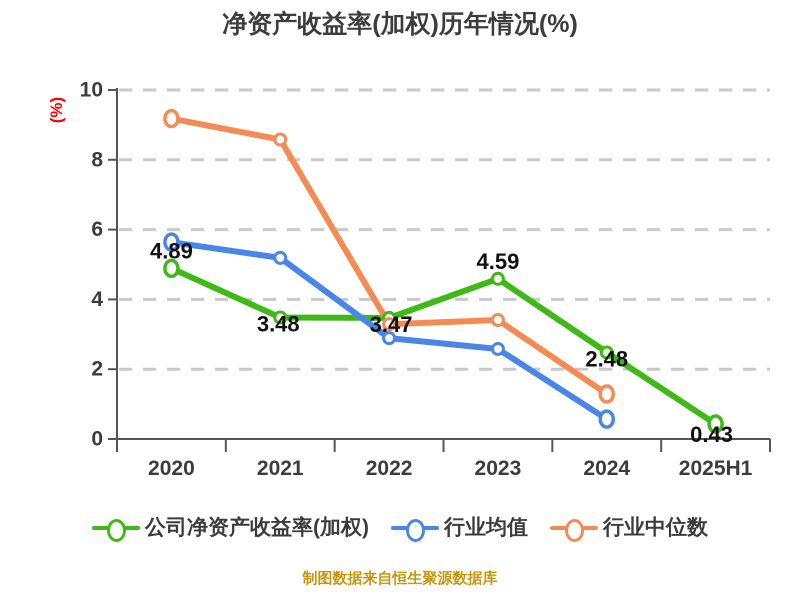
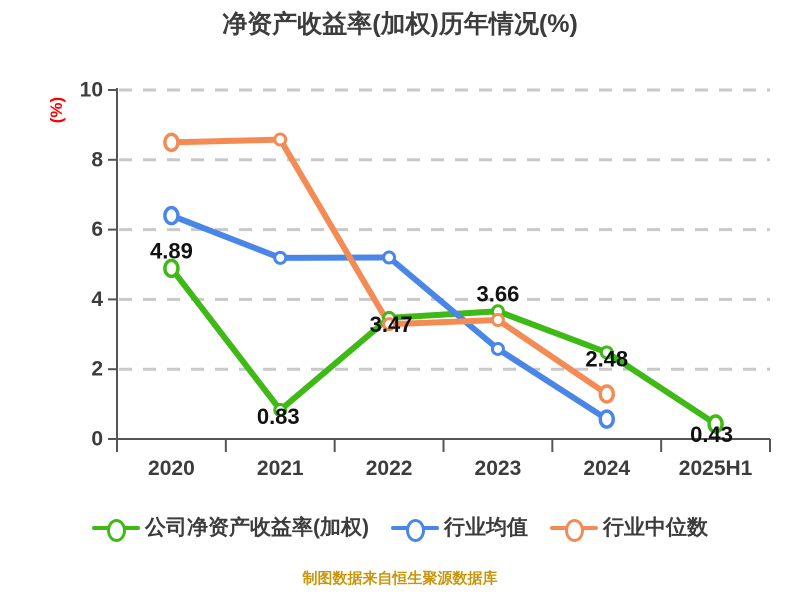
行业均值/2020: 5.6 -> 6.4
行业中位数/2020: 9.2 -> 8.5
公司净资产收益率(加权)/2021: 3.48 -> 0.83
行业均值/2022: 2.9 -> 5.2
公司净资产收益率(加权)/2023: 4.59 -> 3.66
